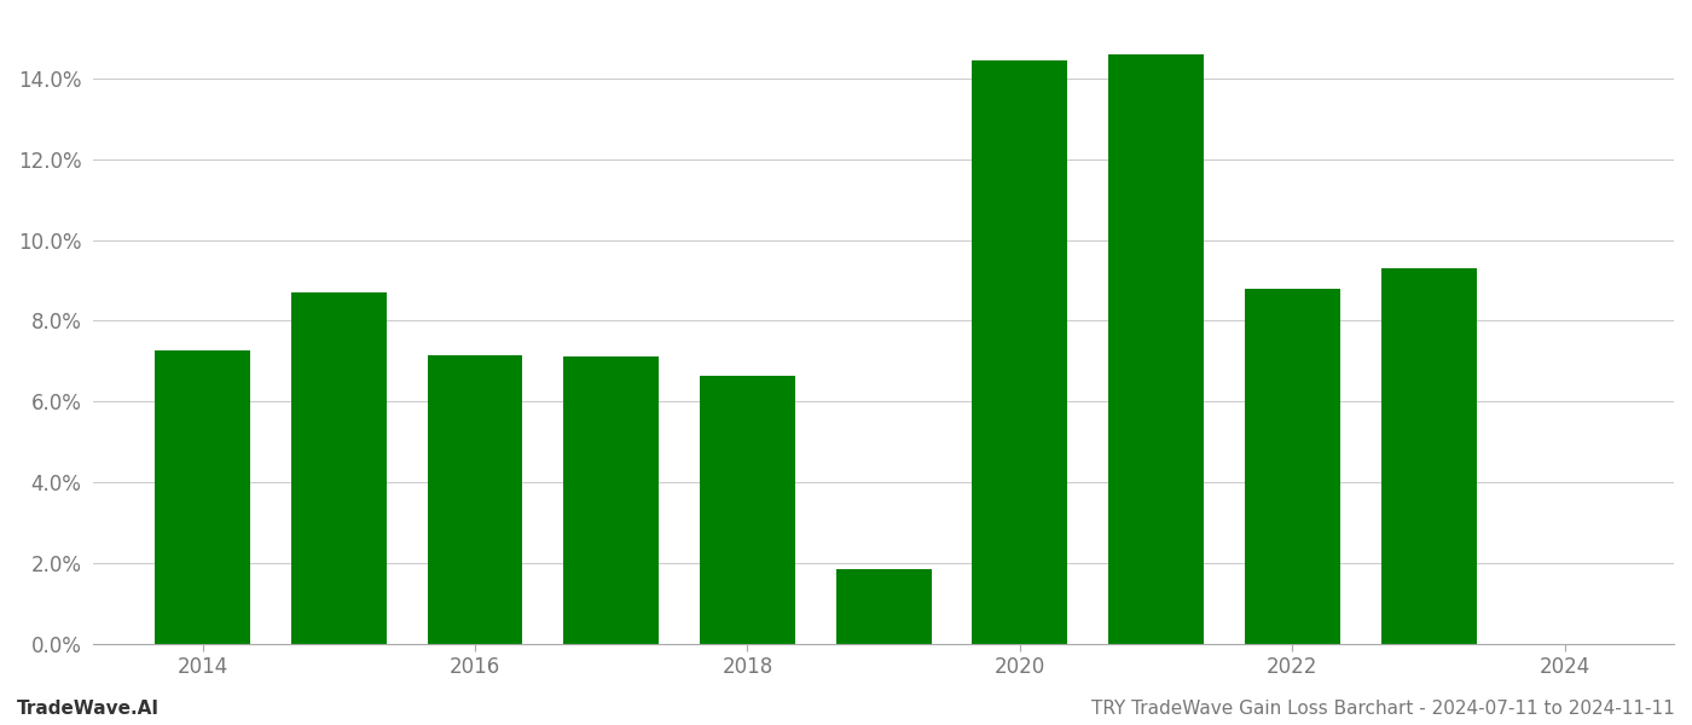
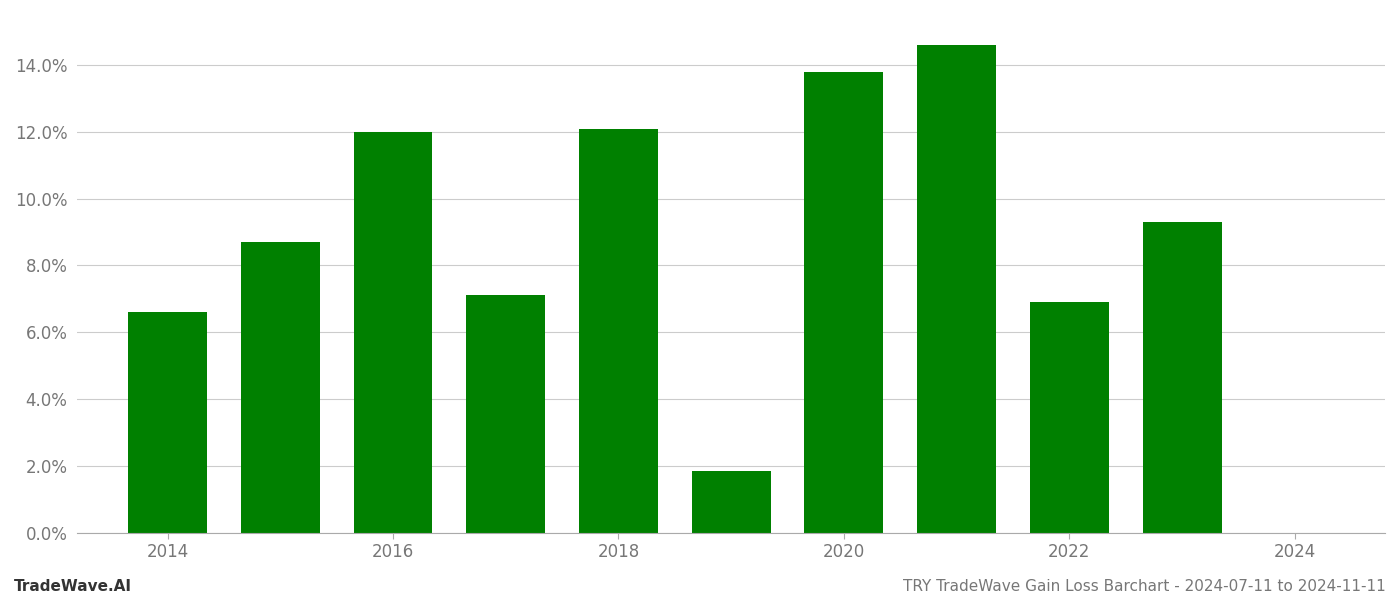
2014: 7.25% -> 6.60%
2016: 7.15% -> 12.00%
2018: 6.65% -> 12.10%
2020: 14.45% -> 13.80%
2022: 8.80% -> 6.90%
